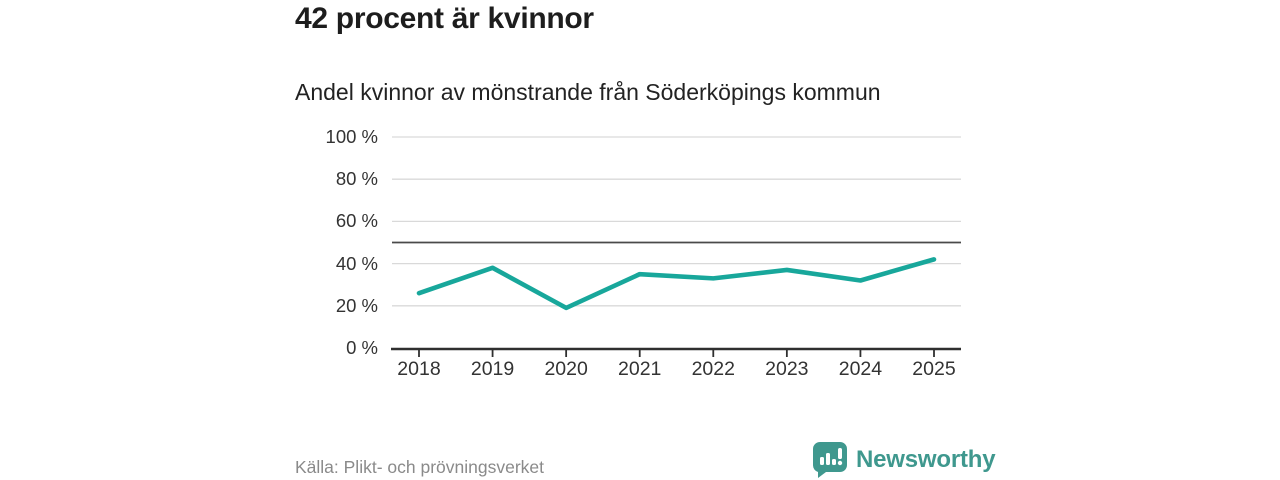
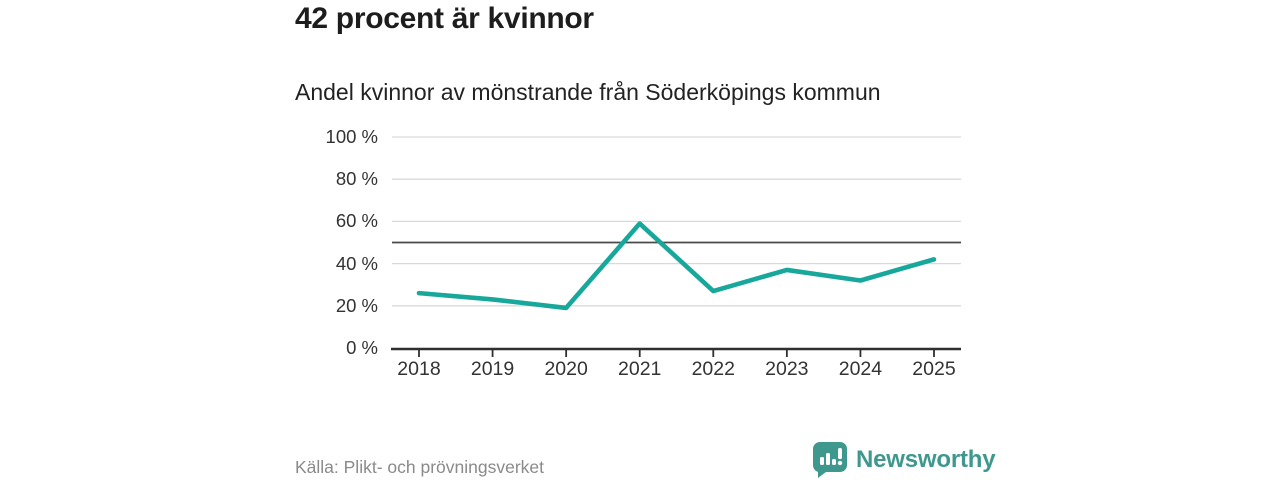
2019: 38% -> 23%
2021: 35% -> 59%
2022: 33% -> 27%
